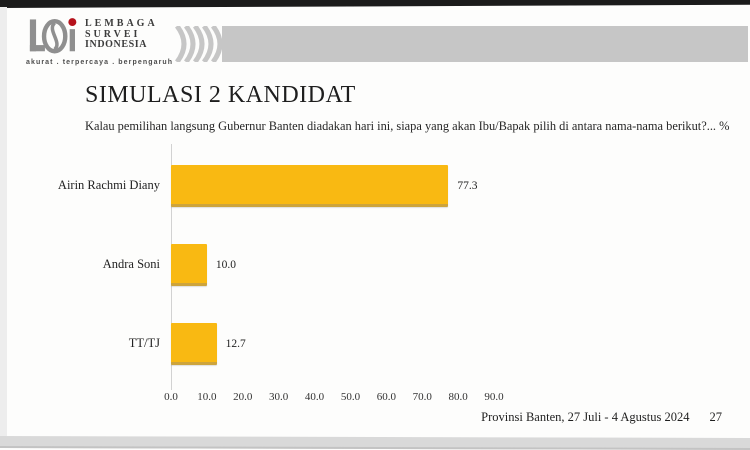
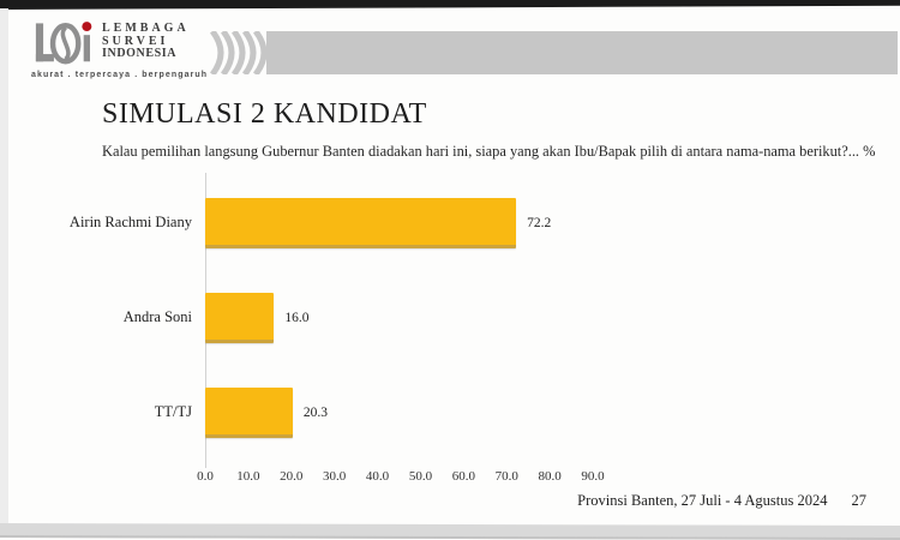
Airin Rachmi Diany: 77.3 -> 72.2
Andra Soni: 10.0 -> 16.0
TT/TJ: 12.7 -> 20.3
